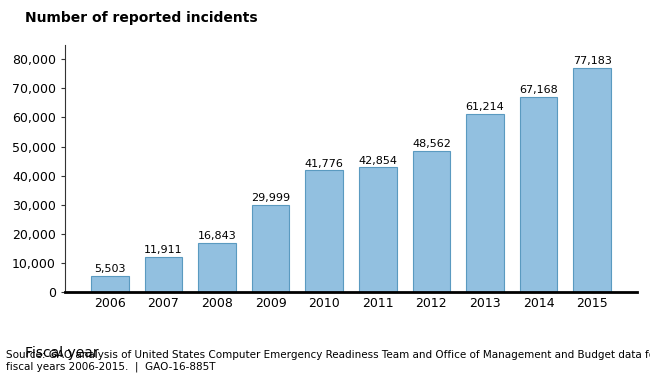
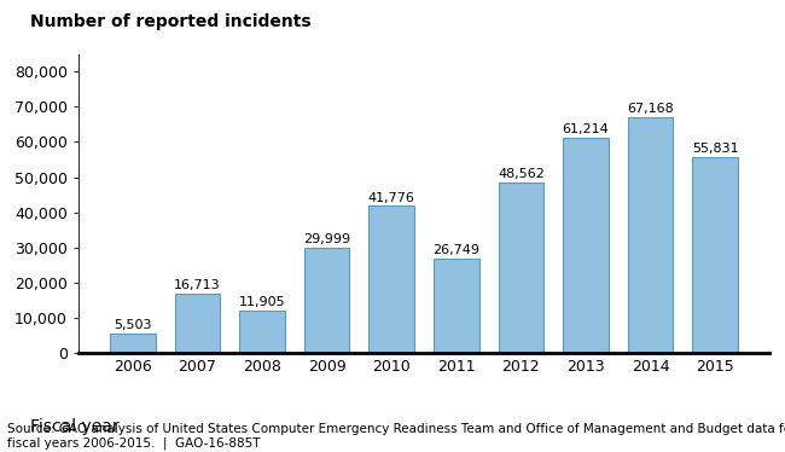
2007: 11,911 -> 16,713
2008: 16,843 -> 11,905
2011: 42,854 -> 26,749
2015: 77,183 -> 55,831
